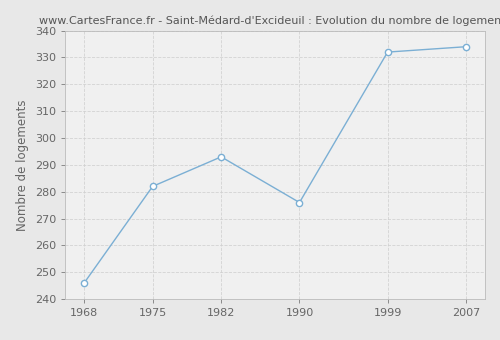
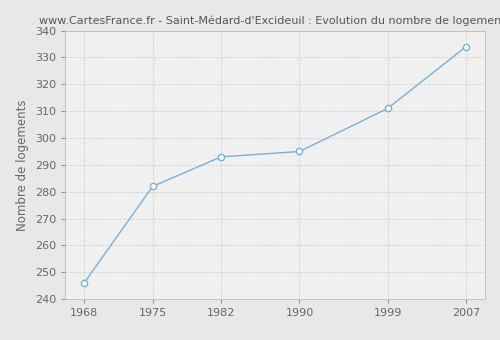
1990: 276 -> 295
1999: 332 -> 311
